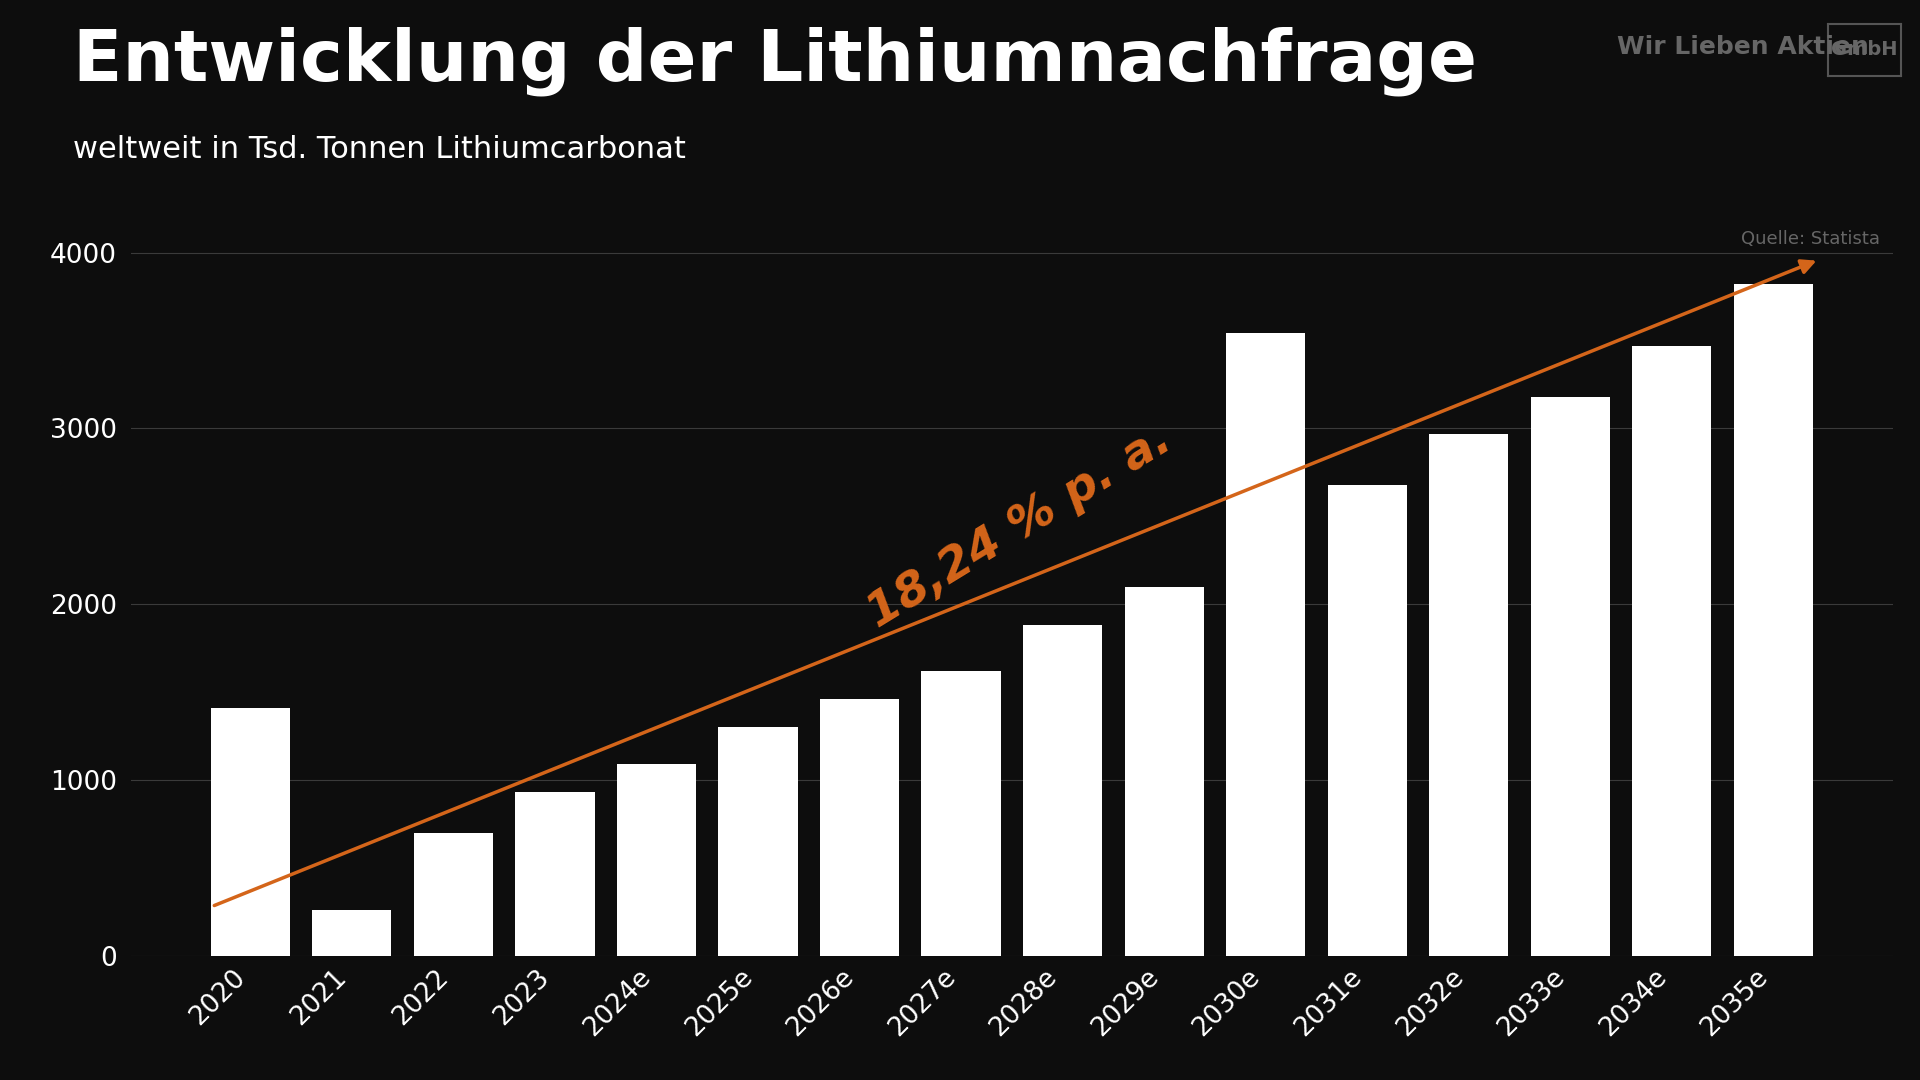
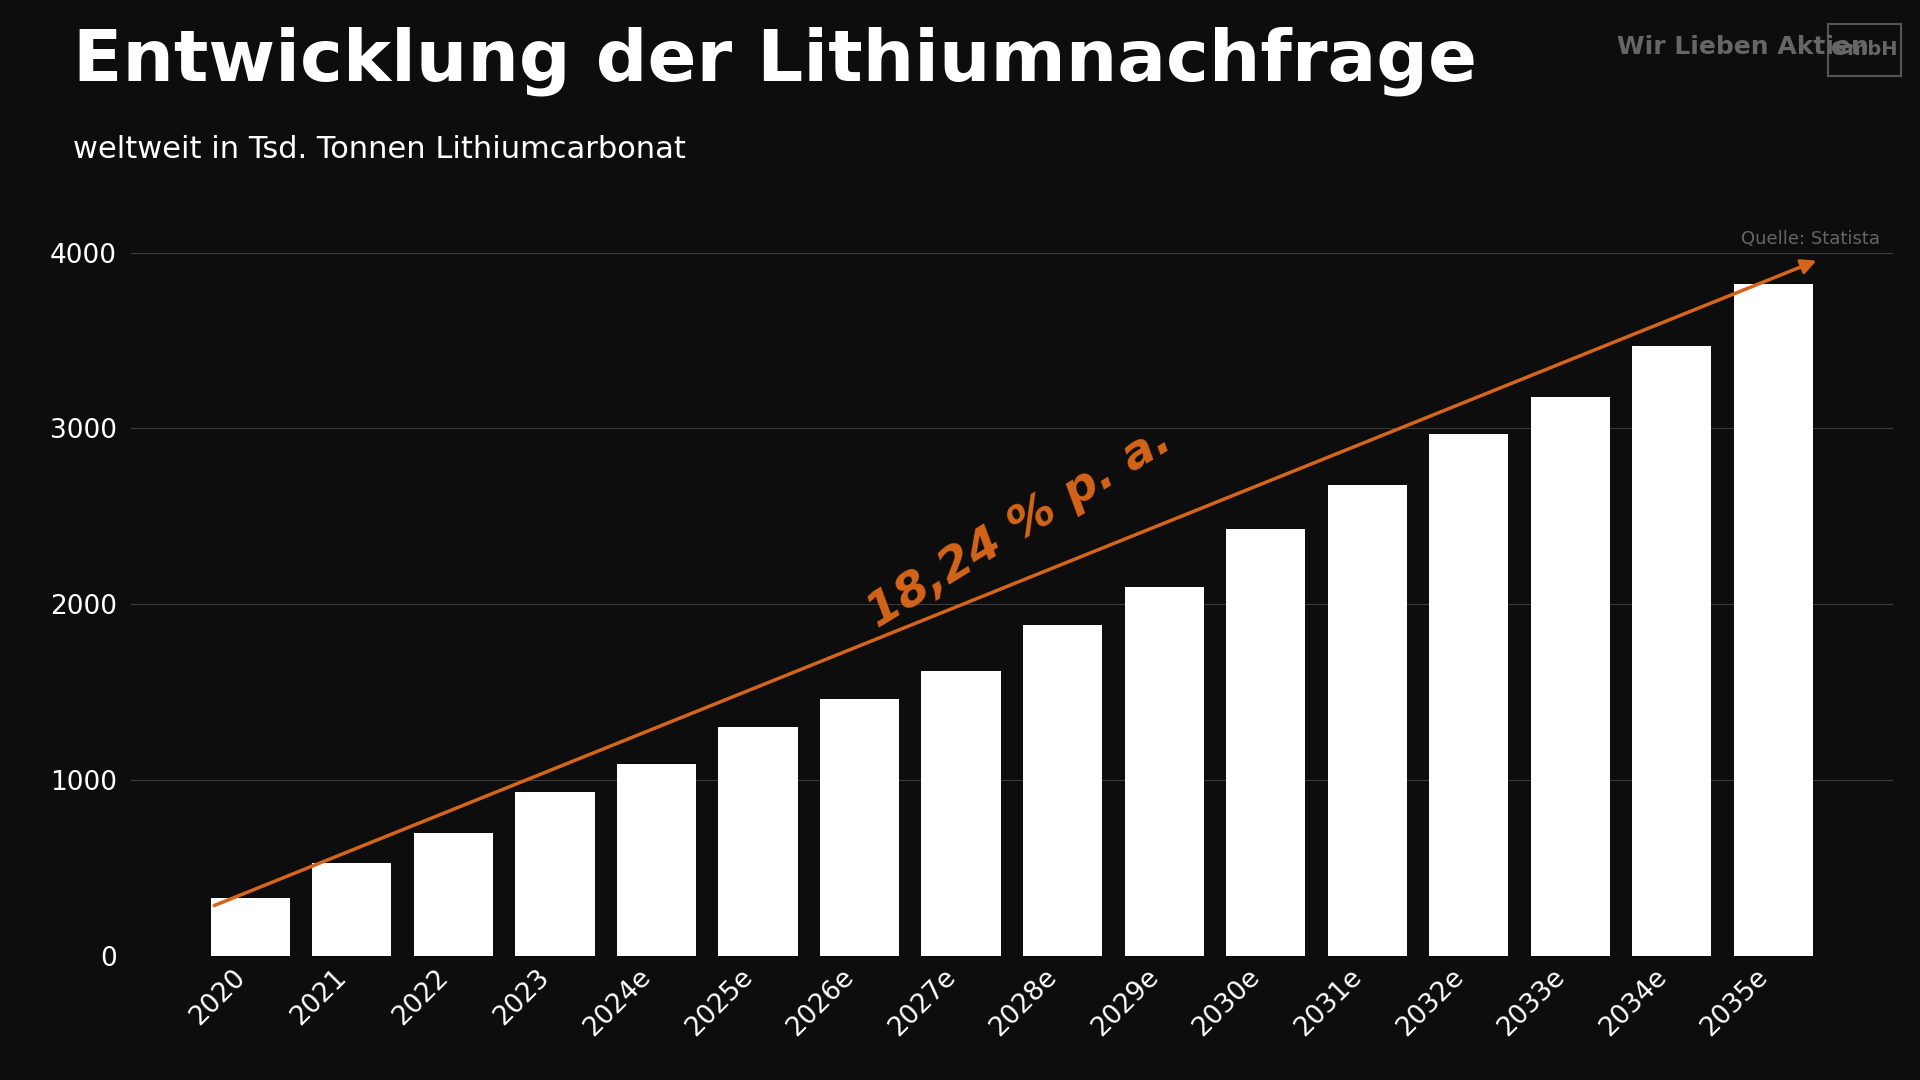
2020: 1410 -> 330
2021: 260 -> 530
2030e: 3540 -> 2430
